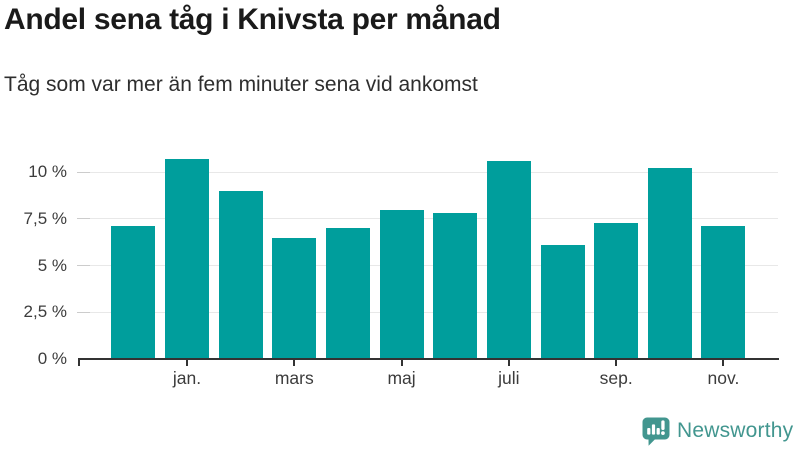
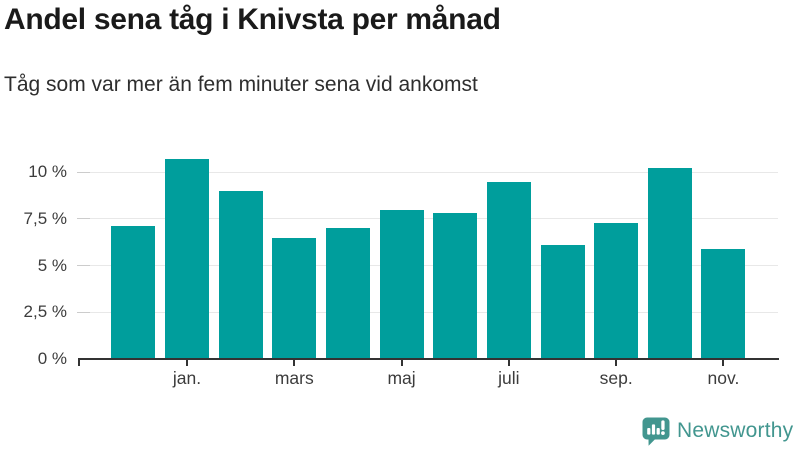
juli: 10.6% -> 9.5%
nov.: 7.1% -> 5.9%
